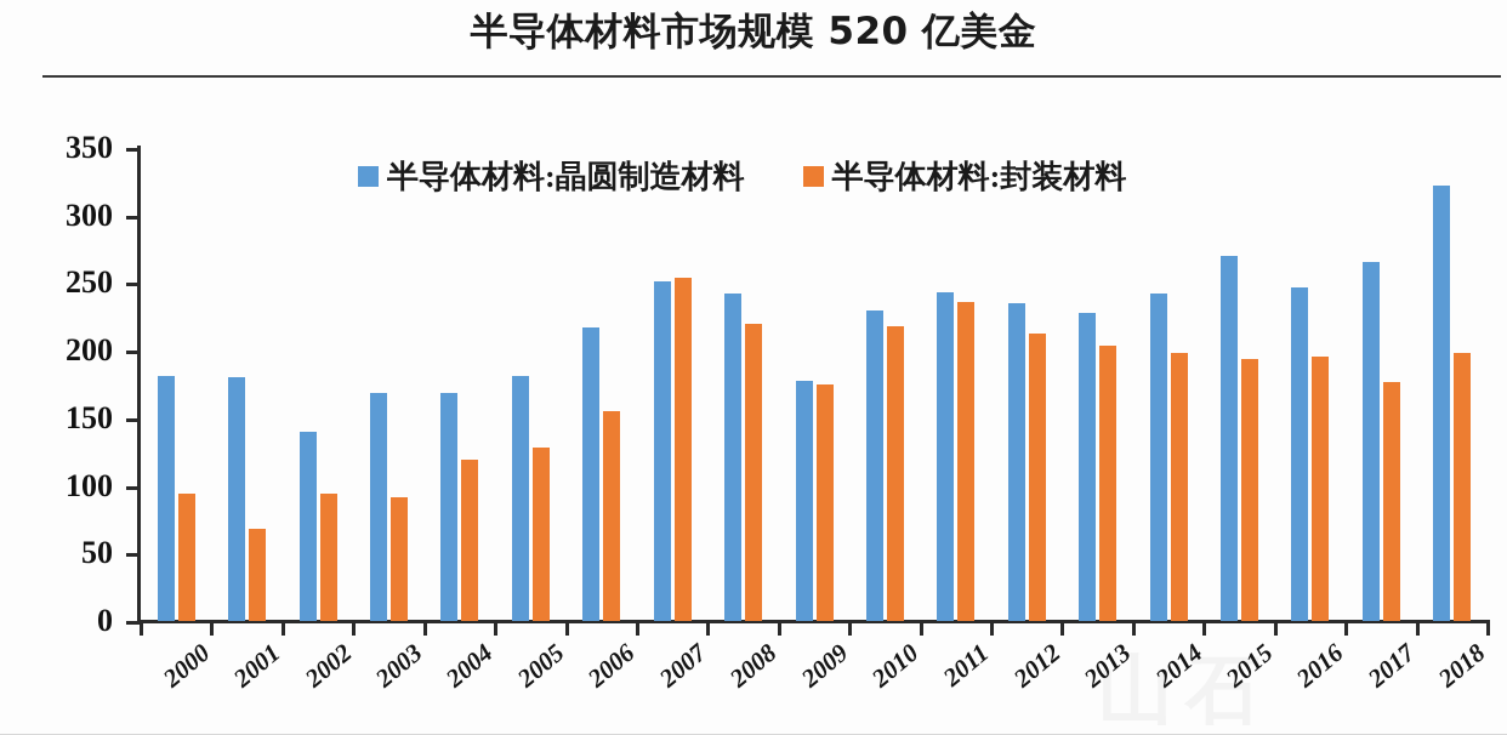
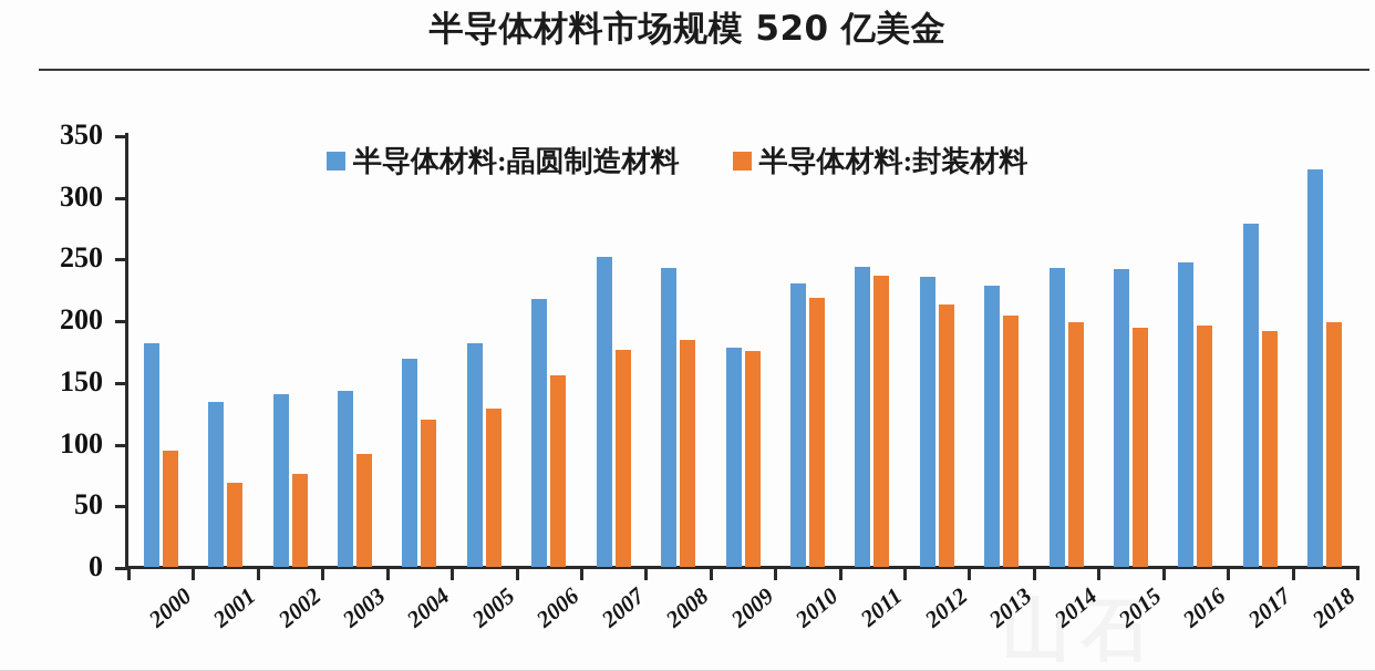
半导体材料:晶圆制造材料/2001: 180 -> 134
半导体材料:封装材料/2002: 94 -> 75
半导体材料:晶圆制造材料/2003: 169 -> 143
半导体材料:封装材料/2007: 254 -> 176
半导体材料:封装材料/2008: 220 -> 184
半导体材料:晶圆制造材料/2015: 270 -> 241
半导体材料:晶圆制造材料/2017: 266 -> 278
半导体材料:封装材料/2017: 177 -> 191
